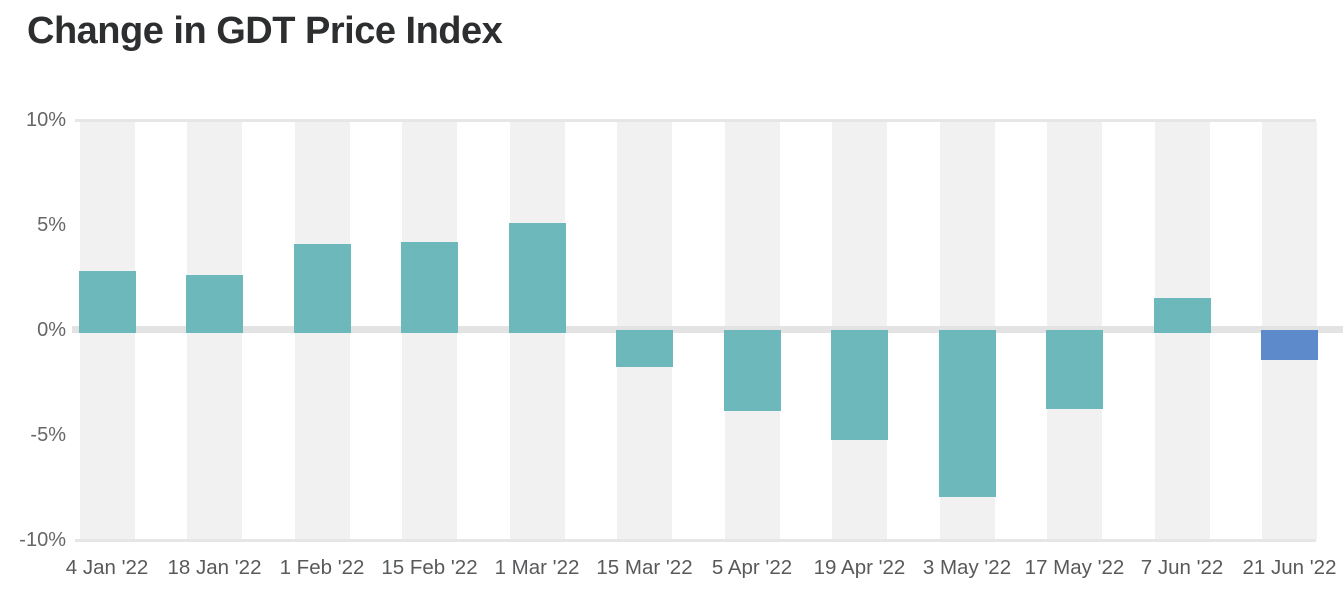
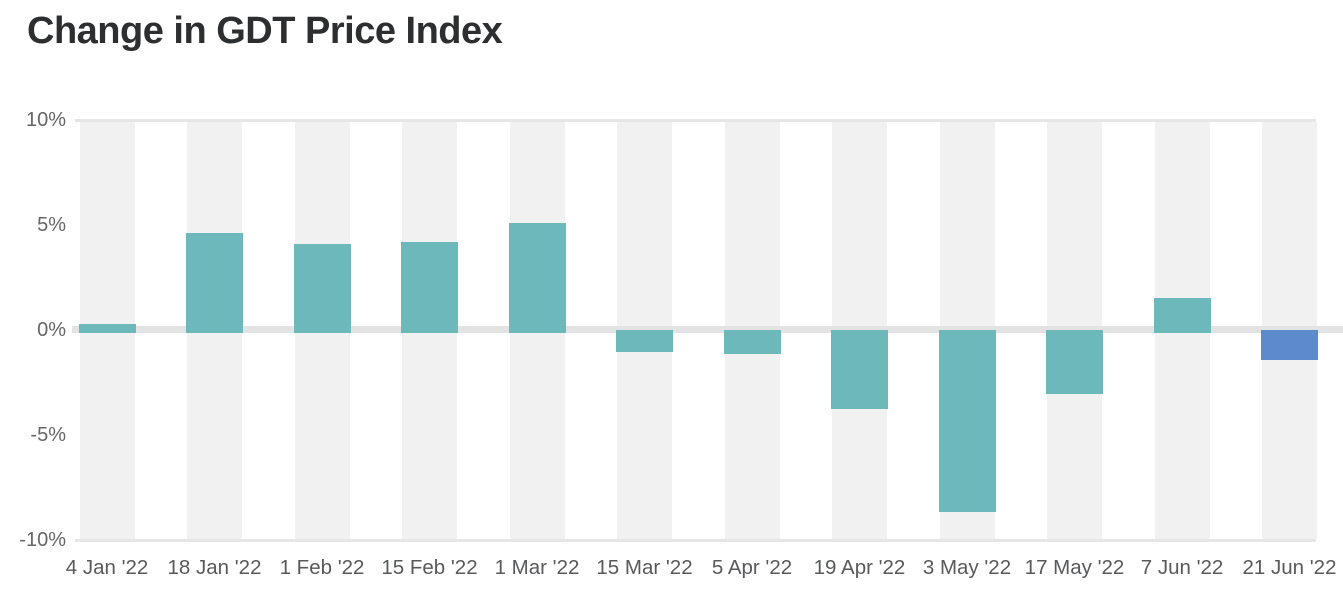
4 Jan '22: 2.8% -> 0.3%
18 Jan '22: 2.6% -> 4.6%
15 Mar '22: -1.6% -> -0.9%
5 Apr '22: -3.7% -> -1.0%
19 Apr '22: -5.1% -> -3.6%
3 May '22: -7.8% -> -8.5%
17 May '22: -3.6% -> -2.9%
